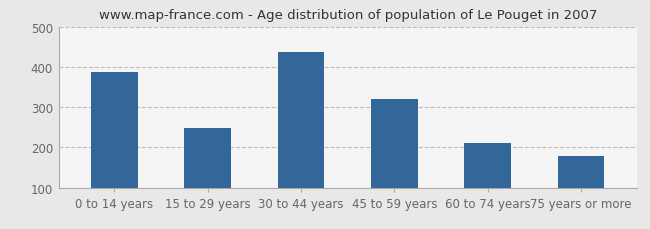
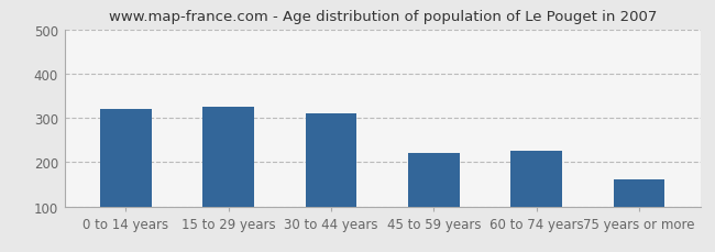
0 to 14 years: 388 -> 320
15 to 29 years: 249 -> 325
30 to 44 years: 438 -> 310
45 to 59 years: 321 -> 220
60 to 74 years: 212 -> 225
75 years or more: 178 -> 160
